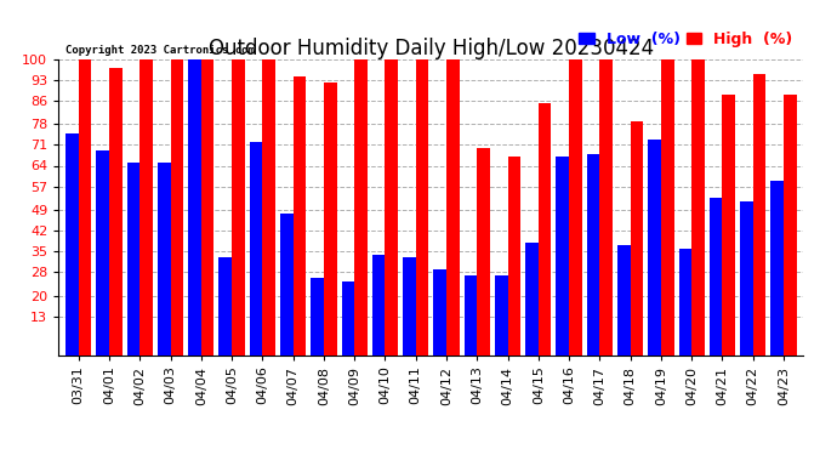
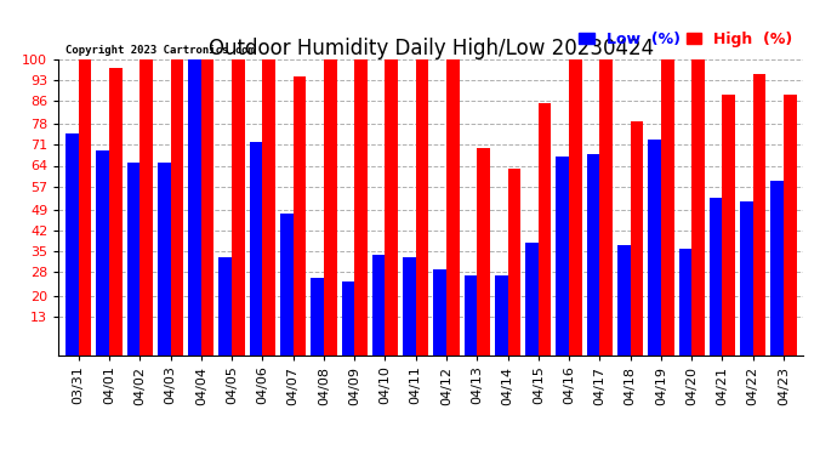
High (%)/04/08: 92 -> 100
High (%)/04/14: 67 -> 63
